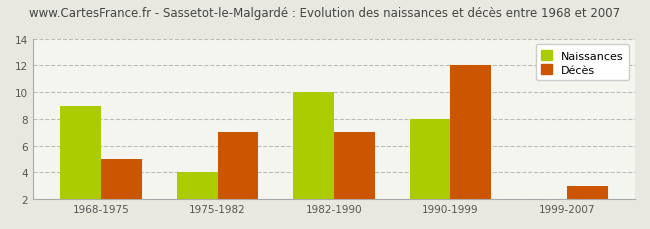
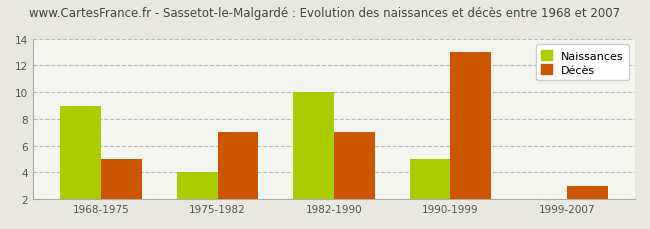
Naissances/1990-1999: 8 -> 5
Décès/1990-1999: 12 -> 13
